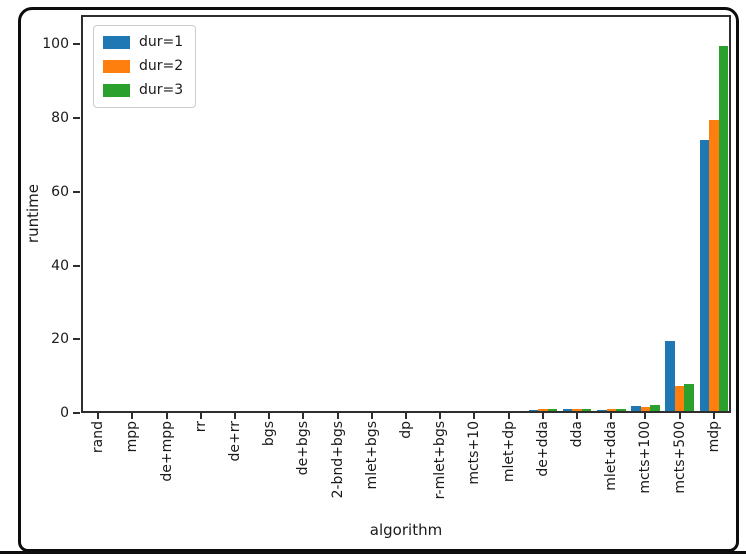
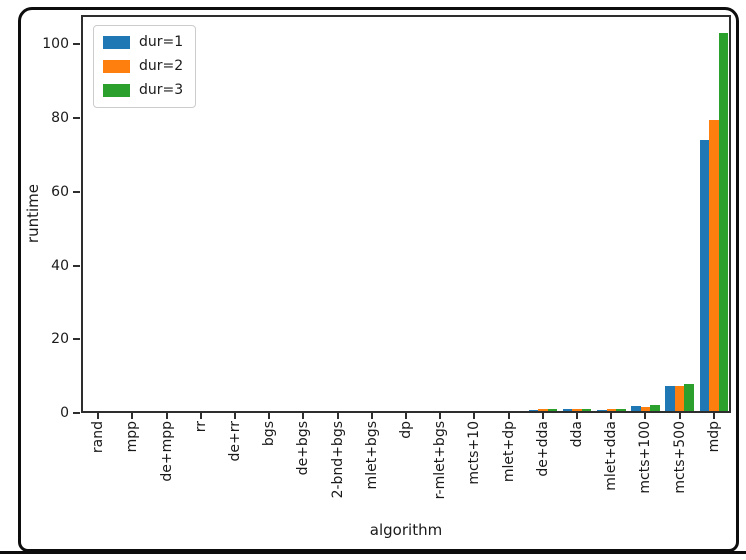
dur=1/mcts+500: 19 -> 7
dur=3/mdp: 99 -> 102
